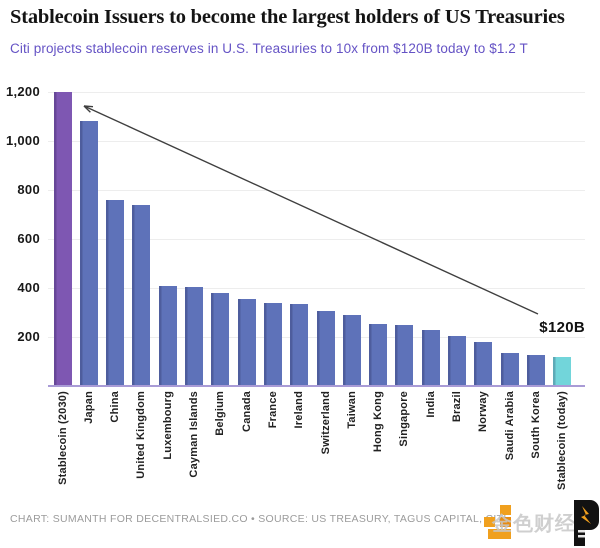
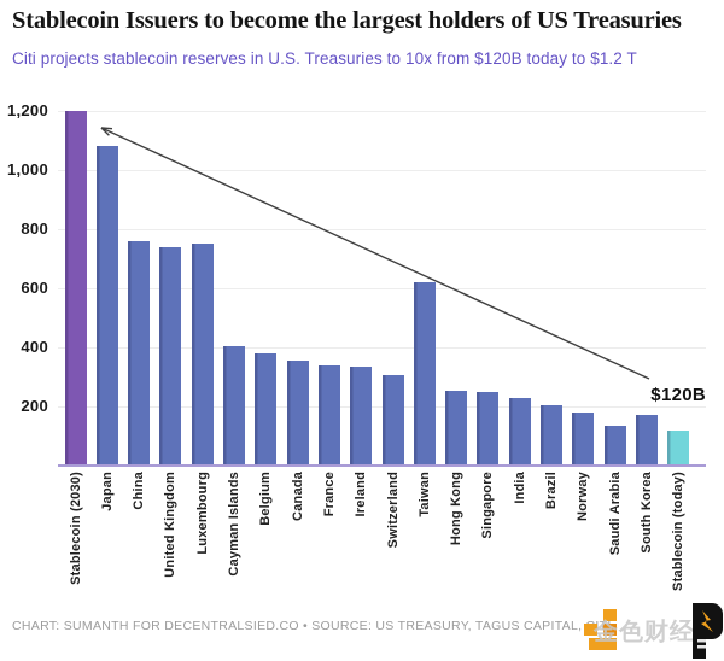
Luxembourg: 410 -> 750
Taiwan: 290 -> 620
South Korea: 120 -> 170
